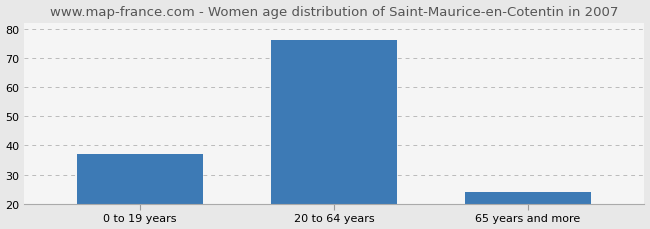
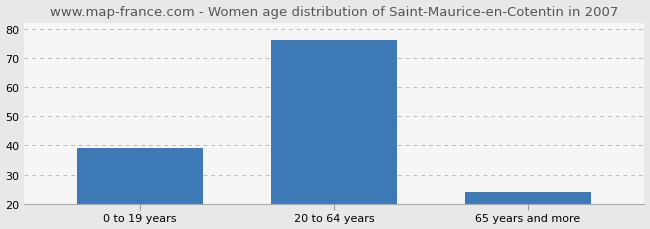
0 to 19 years: 37 -> 39
